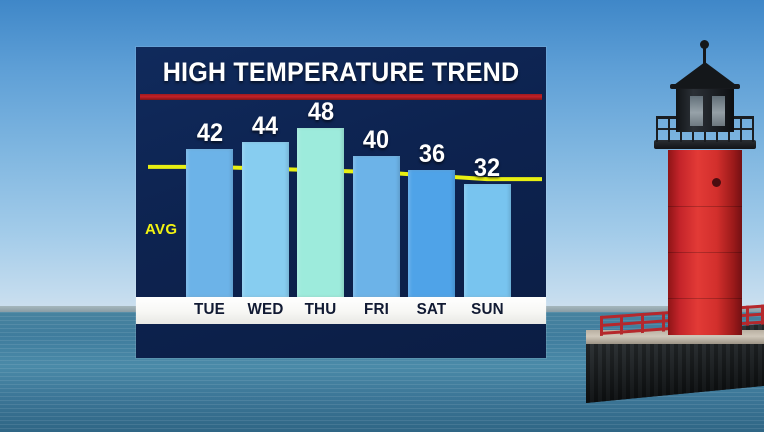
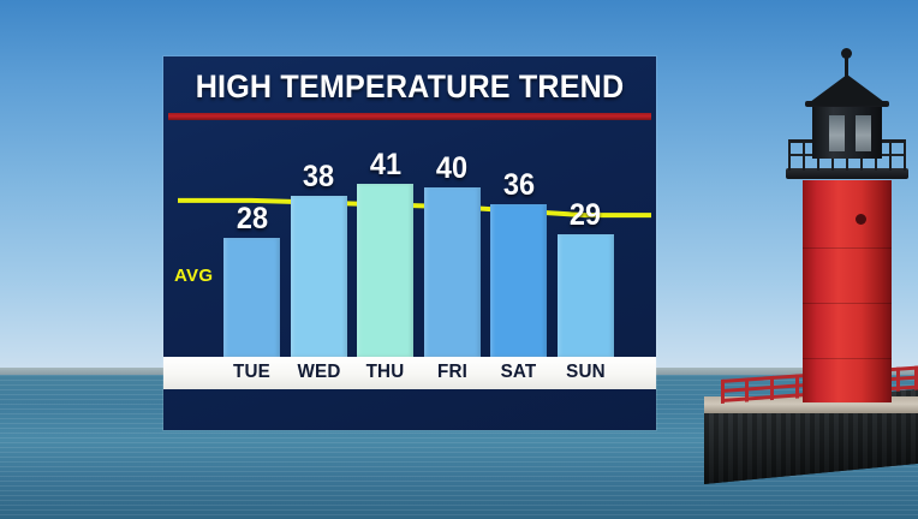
TUE: 42 -> 28
WED: 44 -> 38
THU: 48 -> 41
SUN: 32 -> 29
